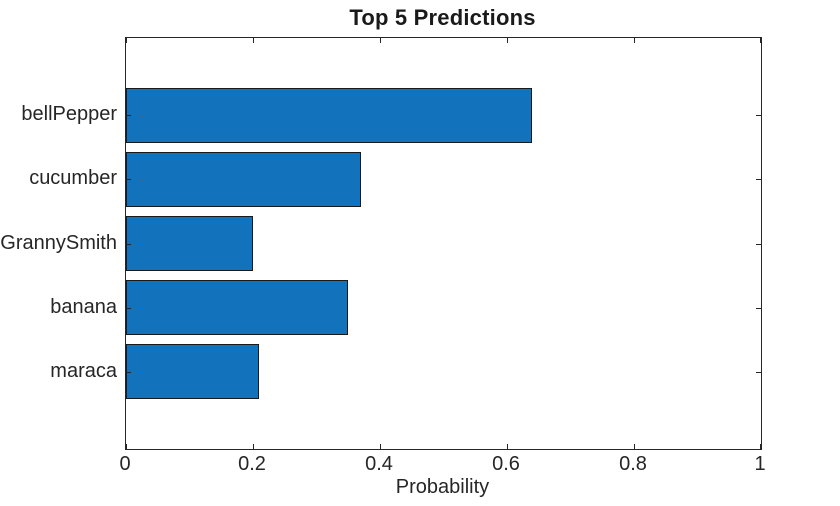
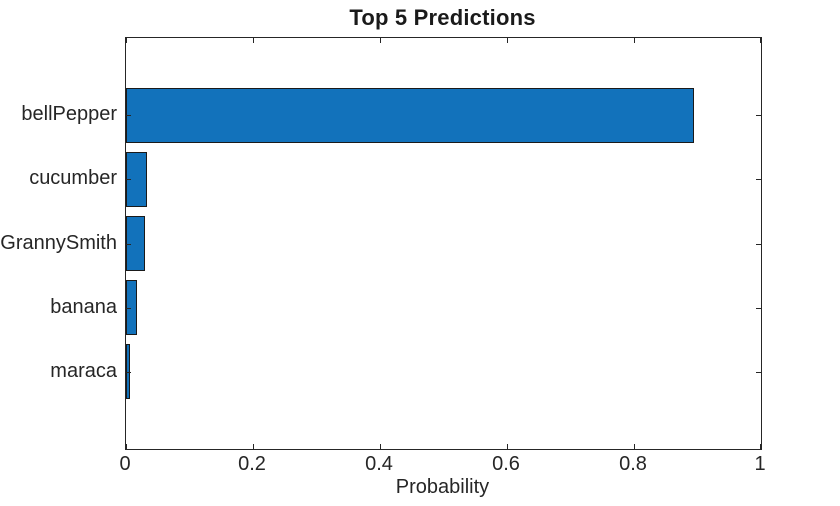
bellPepper: 0.64 -> 0.90
cucumber: 0.37 -> 0.03
GrannySmith: 0.20 -> 0.03
banana: 0.35 -> 0.02
maraca: 0.21 -> 0.01
